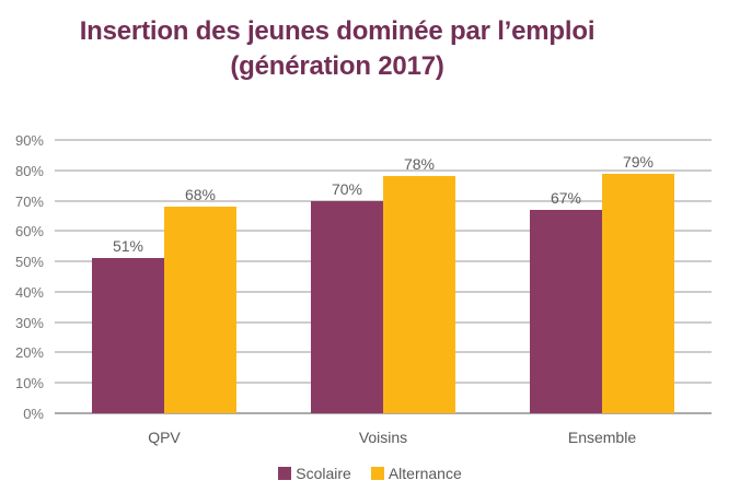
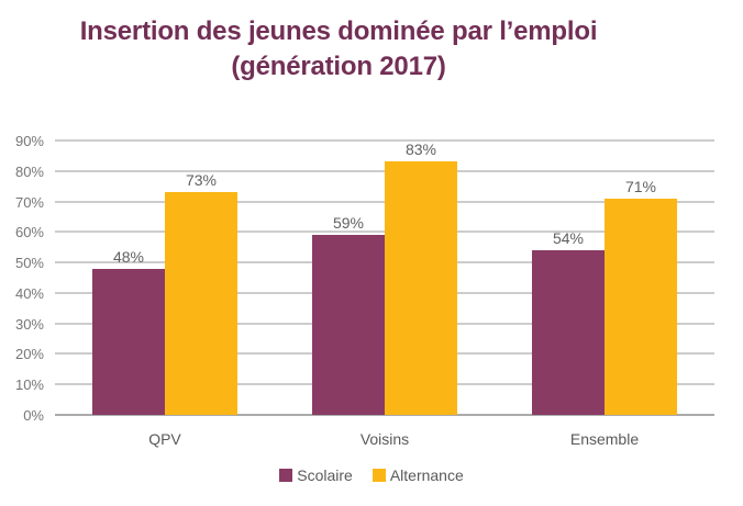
Scolaire/QPV: 51% -> 48%
Alternance/QPV: 68% -> 73%
Scolaire/Voisins: 70% -> 59%
Alternance/Voisins: 78% -> 83%
Scolaire/Ensemble: 67% -> 54%
Alternance/Ensemble: 79% -> 71%
